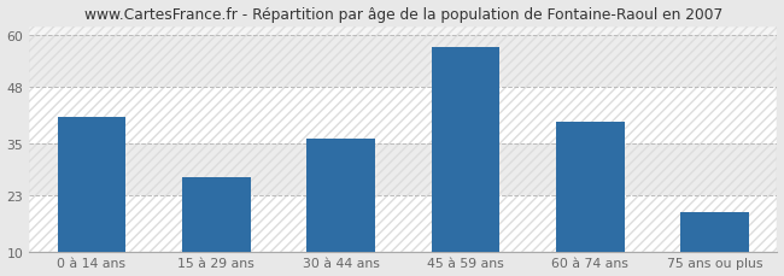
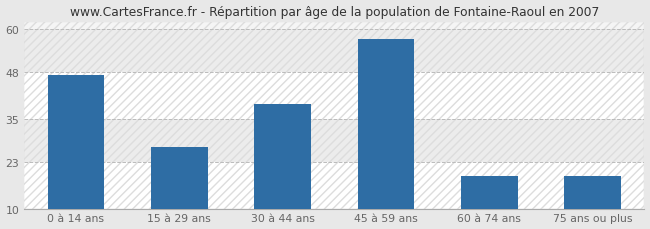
0 à 14 ans: 41 -> 47
30 à 44 ans: 36 -> 39
60 à 74 ans: 40 -> 19
